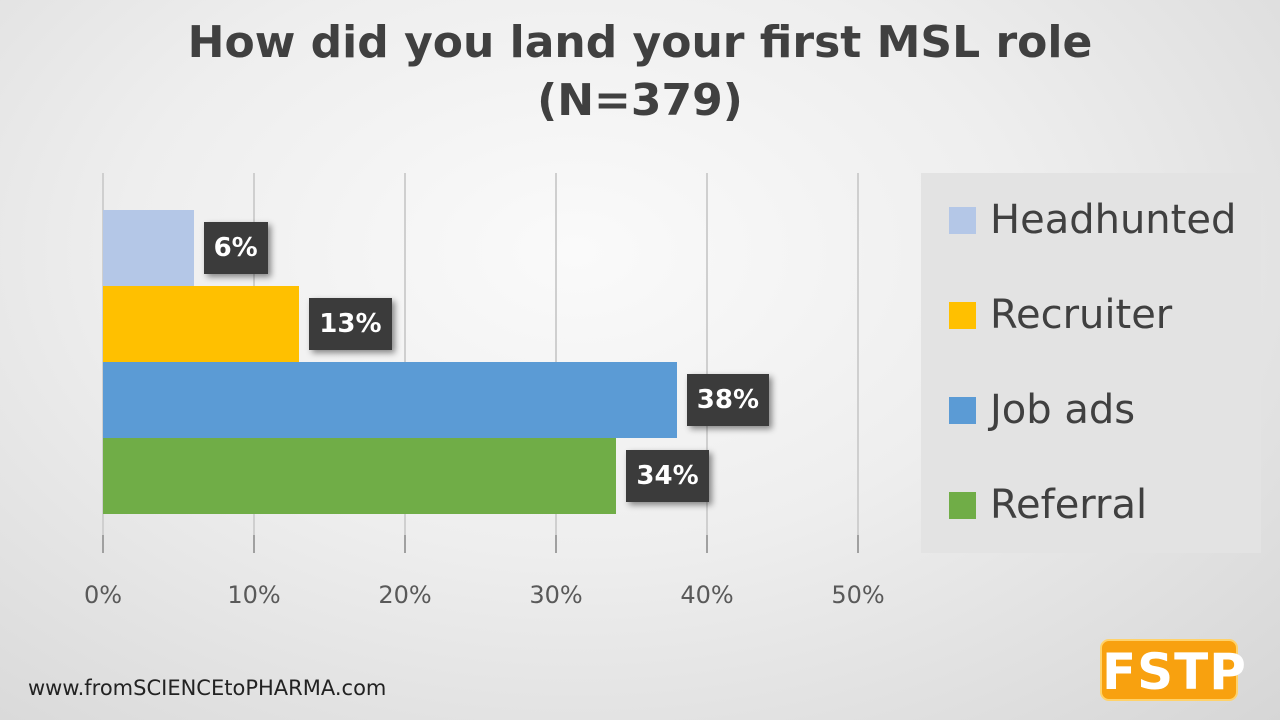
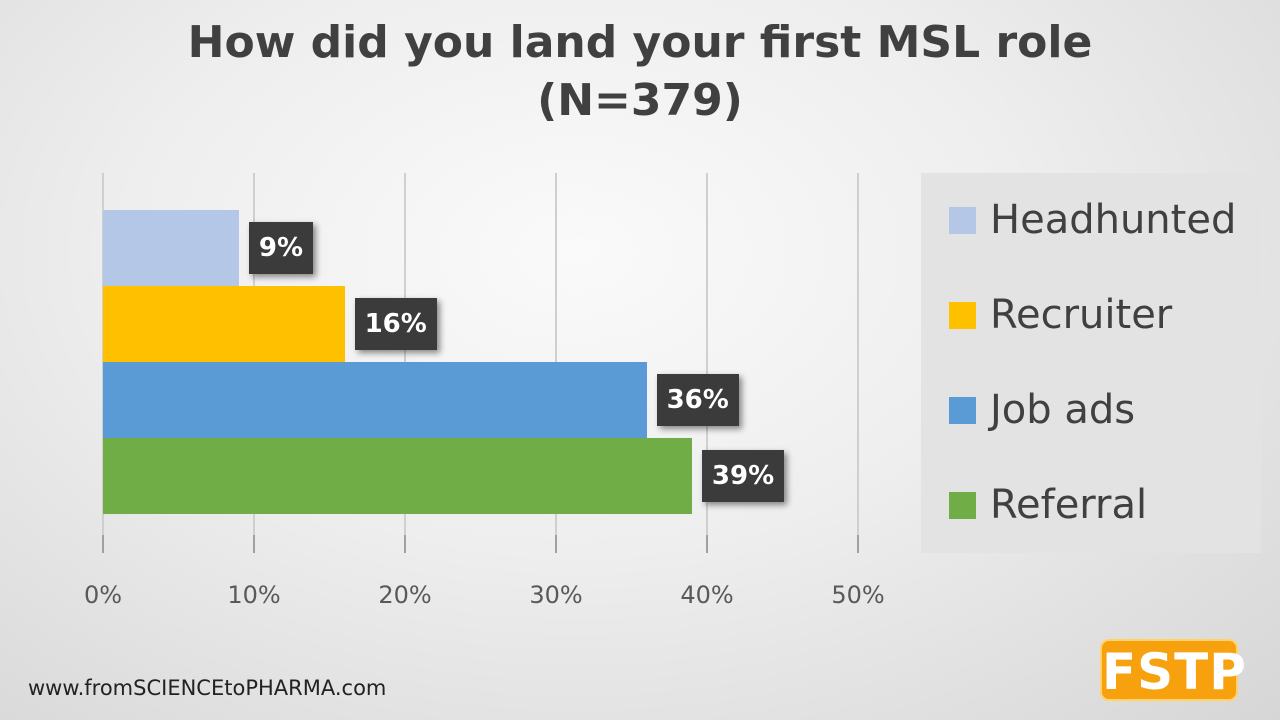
Headhunted: 6% -> 9%
Recruiter: 13% -> 16%
Job ads: 38% -> 36%
Referral: 34% -> 39%
